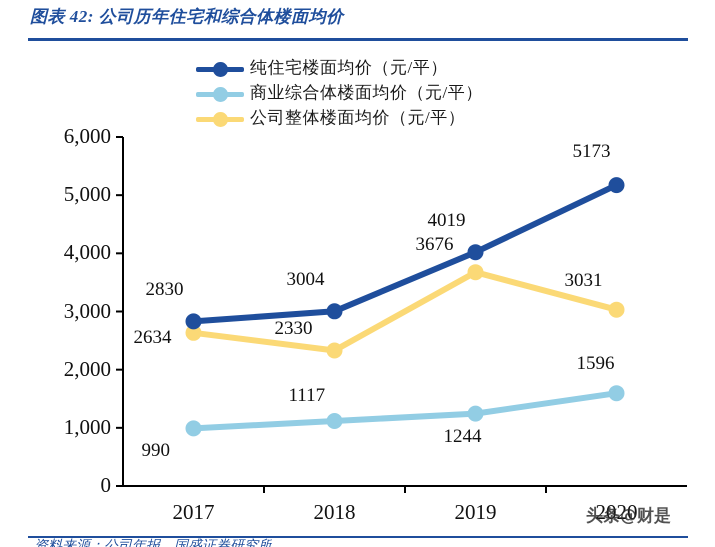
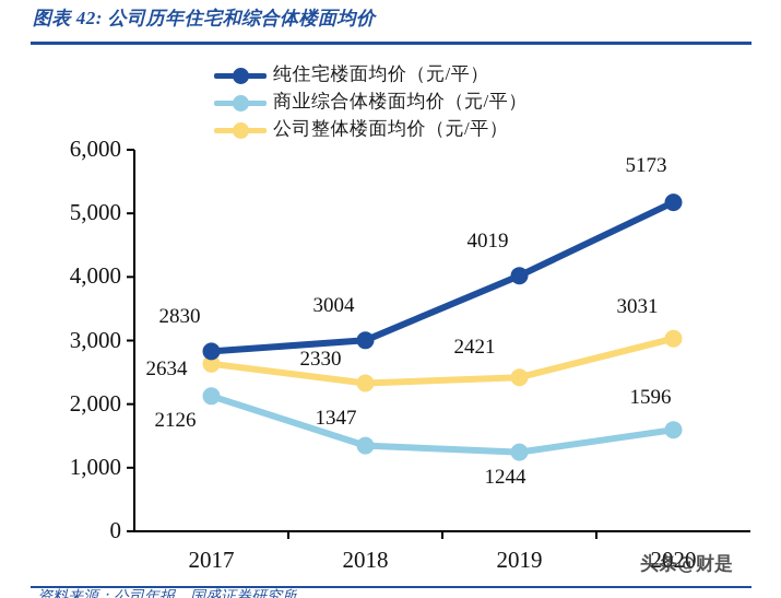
商业综合体楼面均价（元/平）/2017: 990 -> 2126
商业综合体楼面均价（元/平）/2018: 1117 -> 1347
公司整体楼面均价（元/平）/2019: 3676 -> 2421
